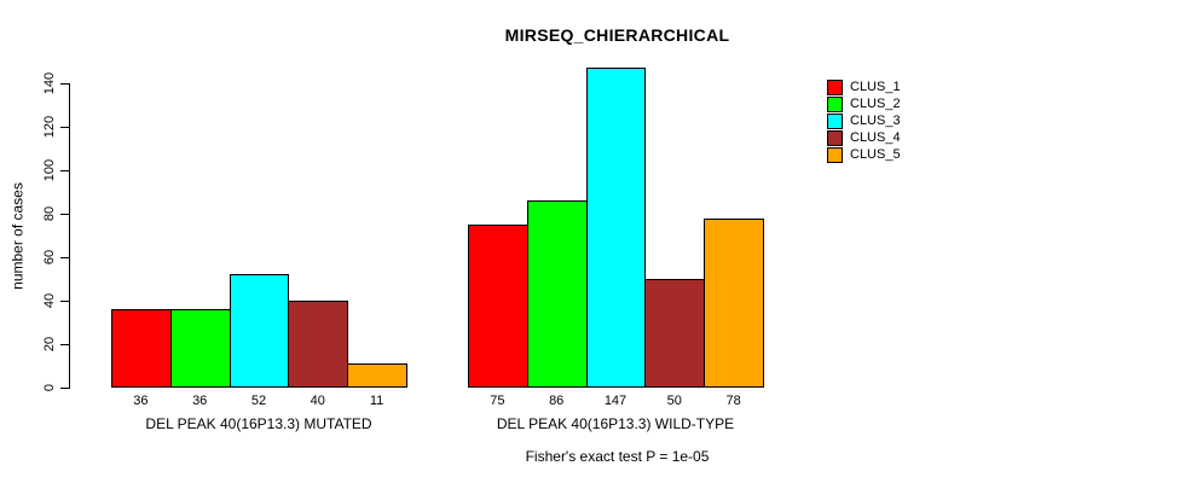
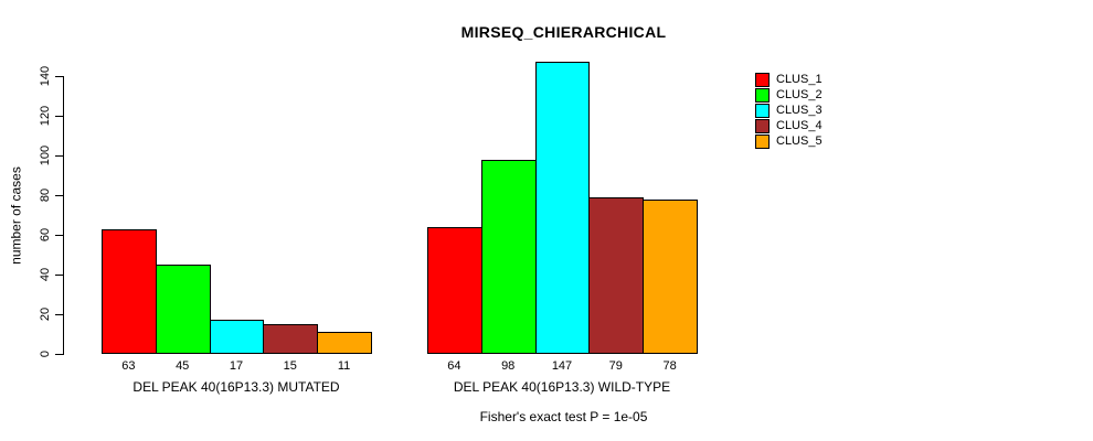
CLUS_1/DEL PEAK 40(16P13.3) MUTATED: 36 -> 63
CLUS_2/DEL PEAK 40(16P13.3) MUTATED: 36 -> 45
CLUS_3/DEL PEAK 40(16P13.3) MUTATED: 52 -> 17
CLUS_4/DEL PEAK 40(16P13.3) MUTATED: 40 -> 15
CLUS_1/DEL PEAK 40(16P13.3) WILD-TYPE: 75 -> 64
CLUS_2/DEL PEAK 40(16P13.3) WILD-TYPE: 86 -> 98
CLUS_4/DEL PEAK 40(16P13.3) WILD-TYPE: 50 -> 79
